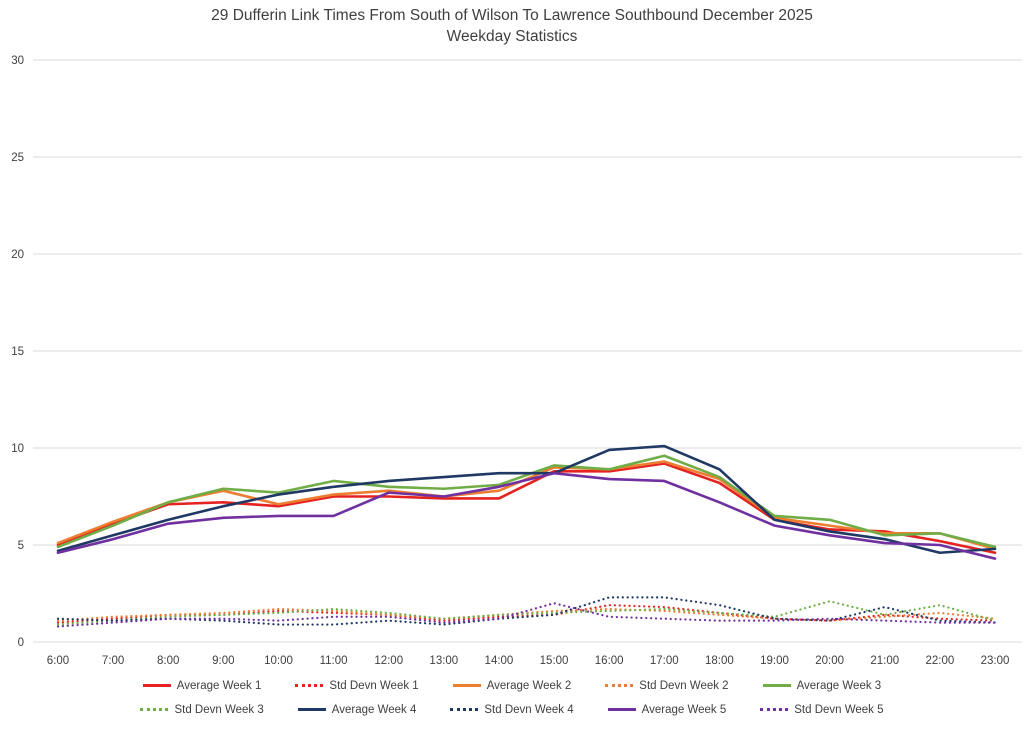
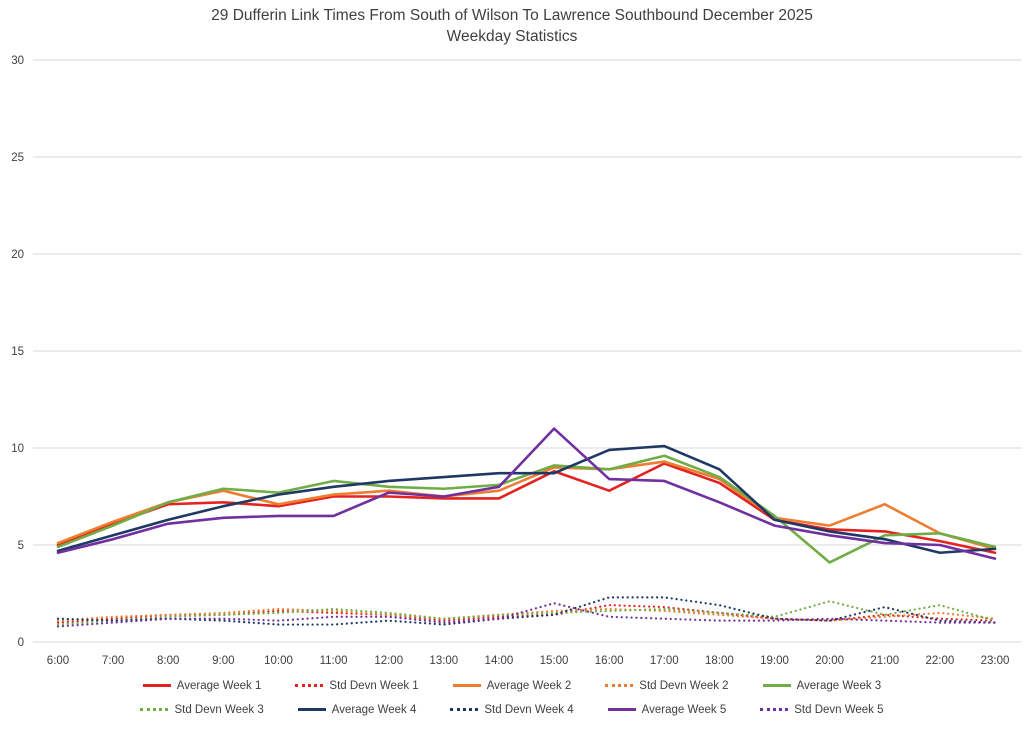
Average Week 5/15:00: 8.7 -> 11.0
Average Week 1/16:00: 8.8 -> 7.8
Average Week 3/20:00: 6.3 -> 4.1
Average Week 2/21:00: 5.6 -> 7.1
